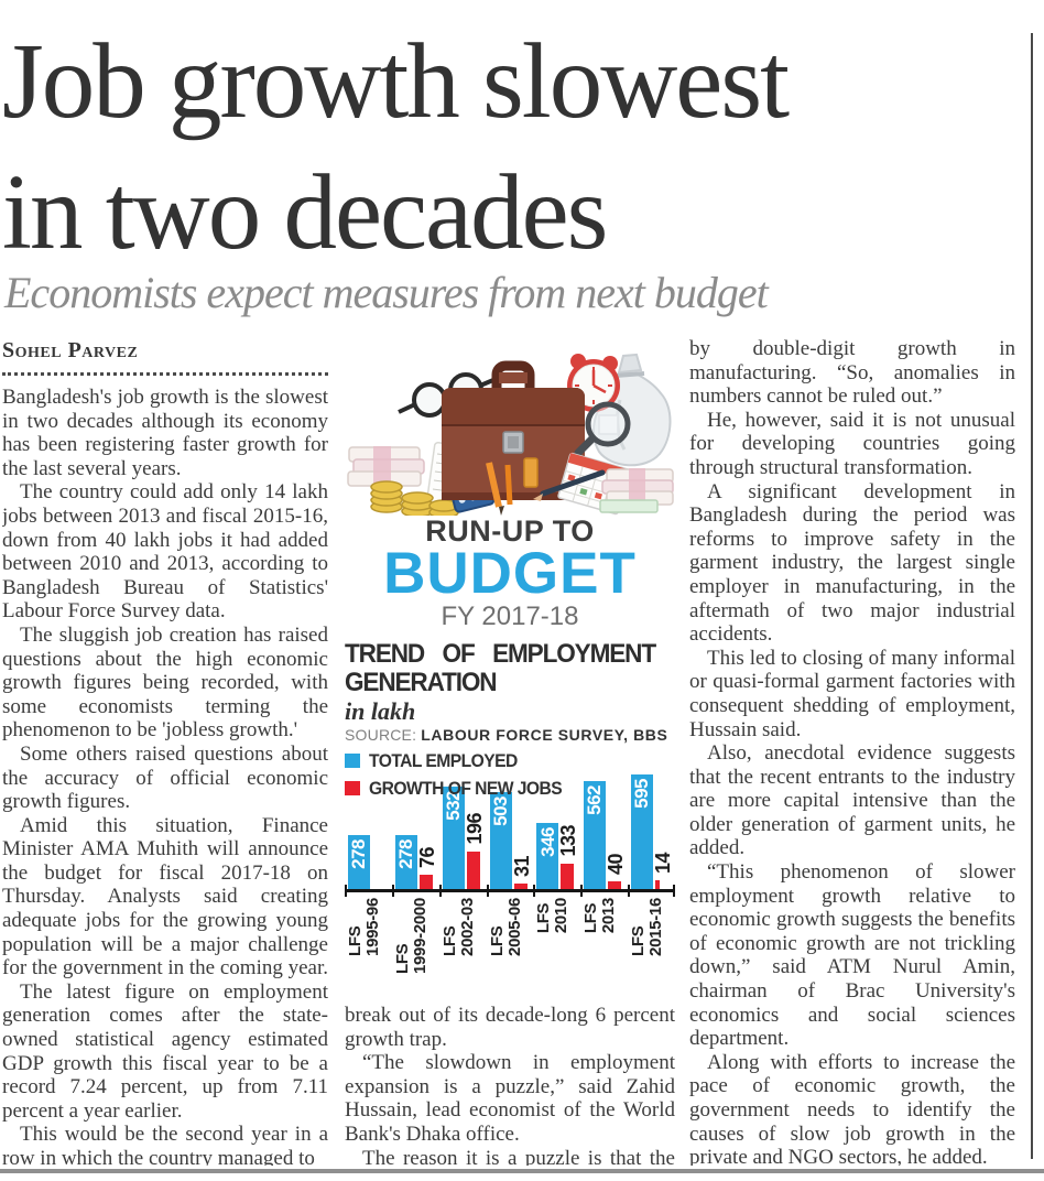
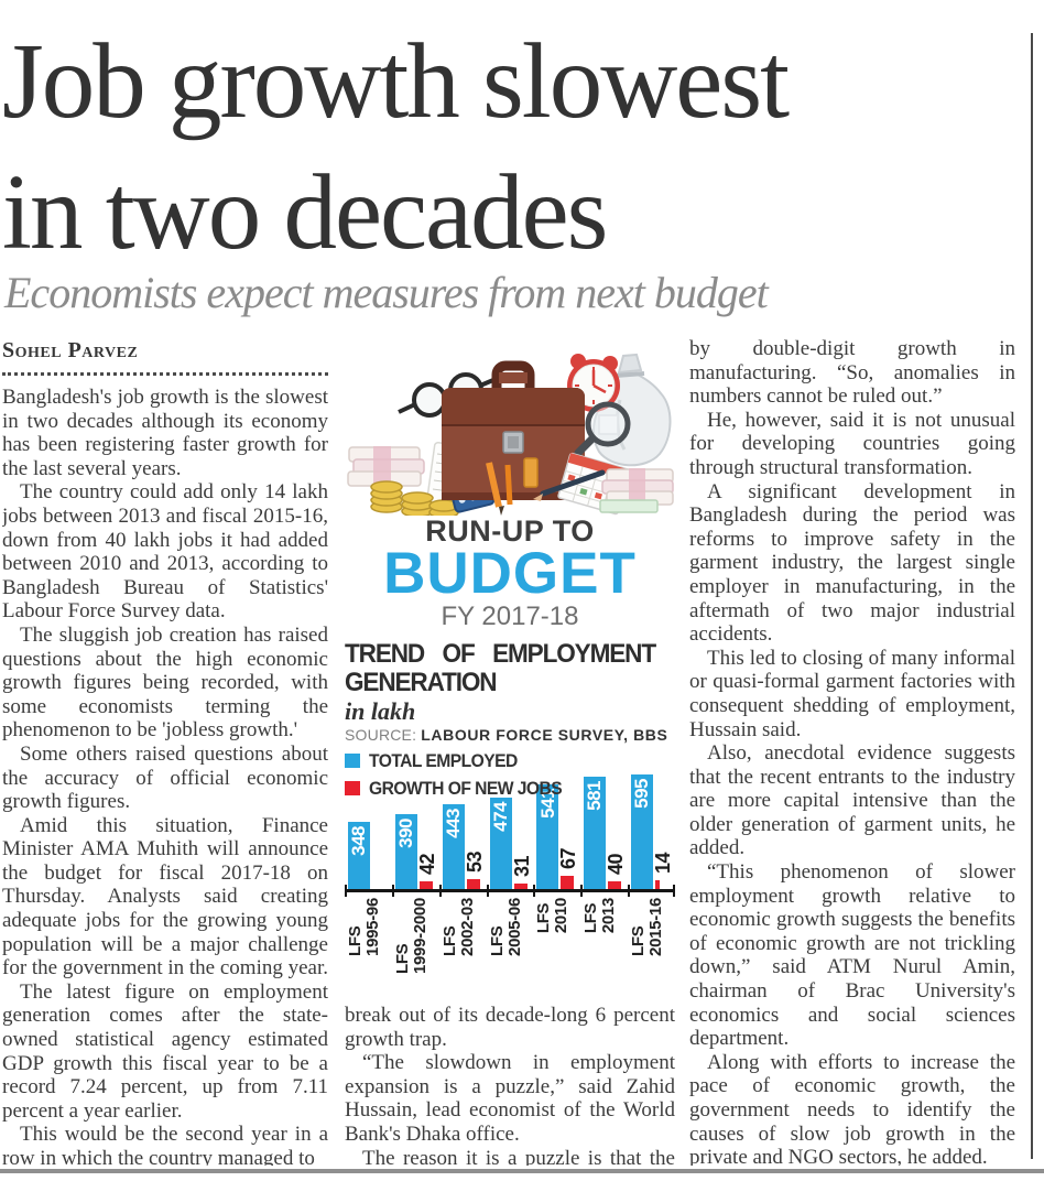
TOTAL EMPLOYED/LFS 1995-96: 278 -> 348
TOTAL EMPLOYED/LFS 1999-2000: 278 -> 390
GROWTH OF NEW JOBS/LFS 1999-2000: 76 -> 42
TOTAL EMPLOYED/LFS 2002-03: 532 -> 443
GROWTH OF NEW JOBS/LFS 2002-03: 196 -> 53
TOTAL EMPLOYED/LFS 2005-06: 503 -> 474
TOTAL EMPLOYED/LFS 2010: 346 -> 541
GROWTH OF NEW JOBS/LFS 2010: 133 -> 67
TOTAL EMPLOYED/LFS 2013: 562 -> 581
